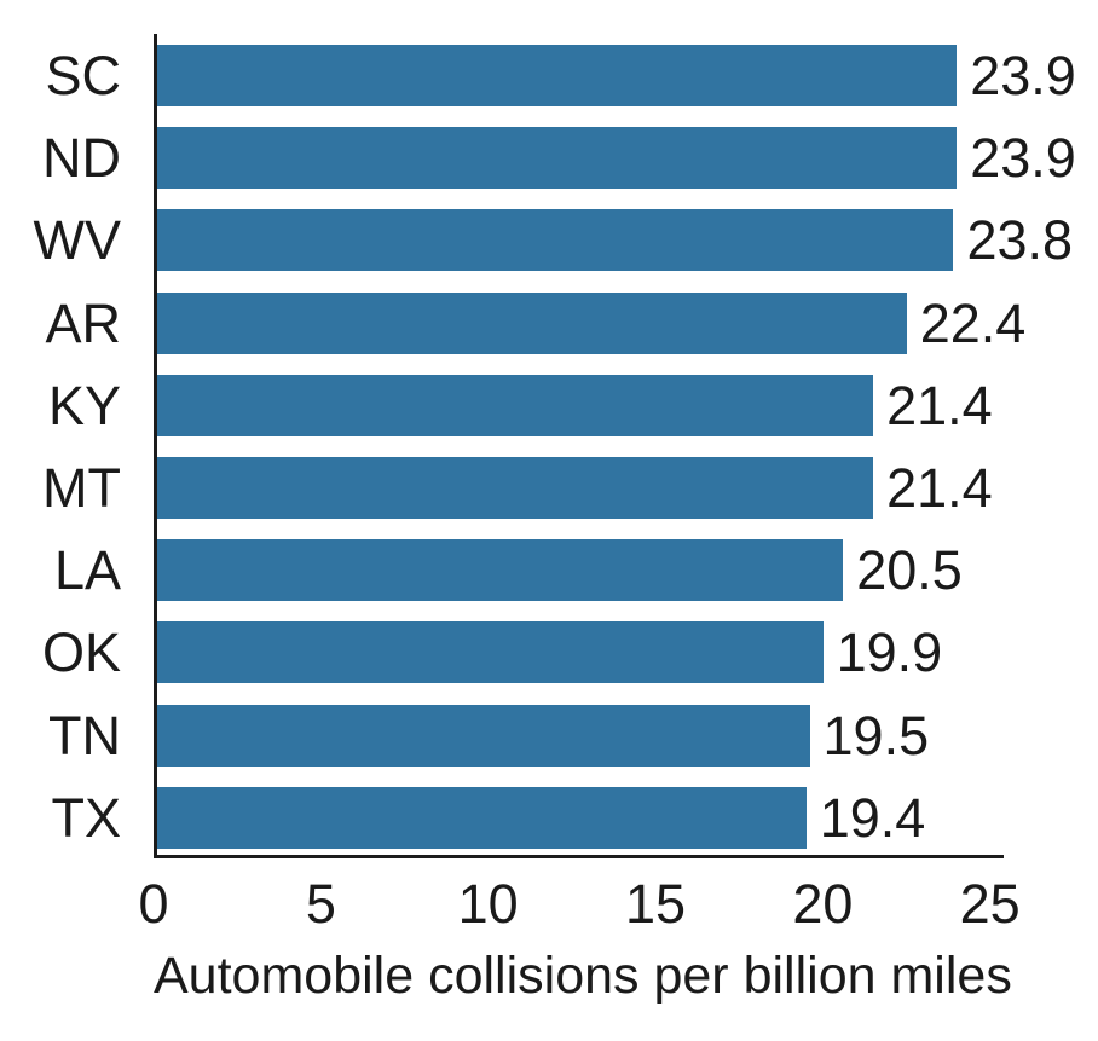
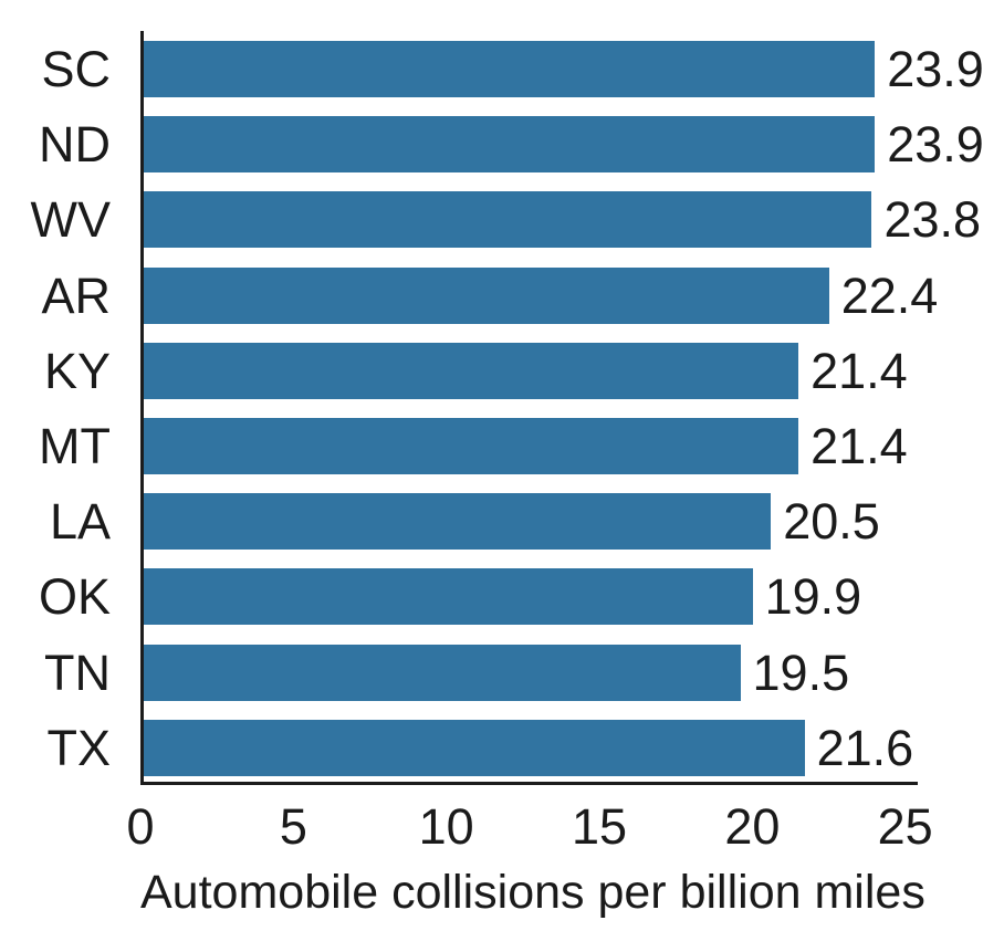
TX: 19.4 -> 21.6
